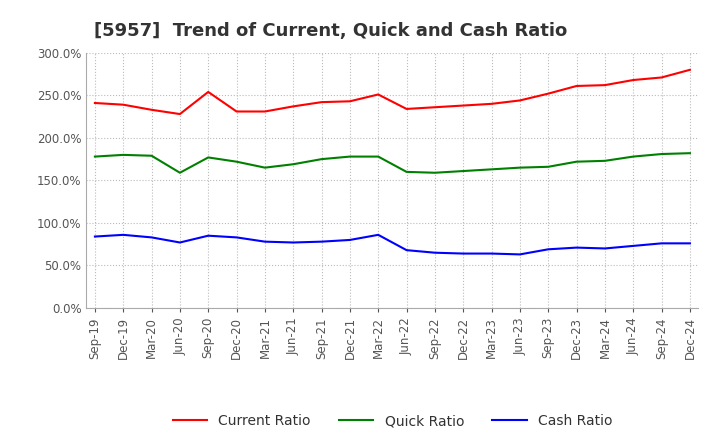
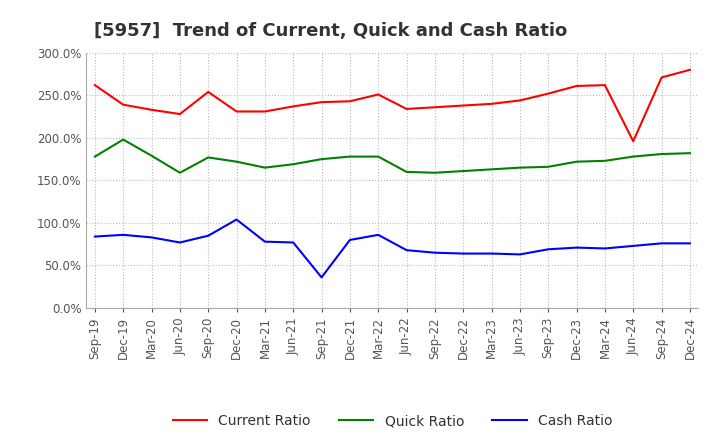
Current Ratio/Sep-19: 241% -> 262%
Quick Ratio/Dec-19: 180% -> 198%
Cash Ratio/Dec-20: 83% -> 104%
Cash Ratio/Sep-21: 78% -> 36%
Current Ratio/Jun-24: 268% -> 196%
